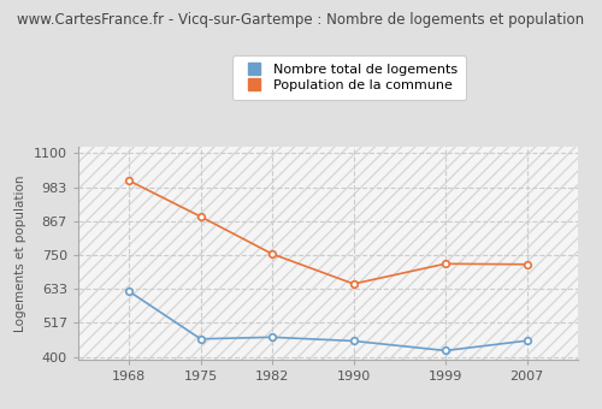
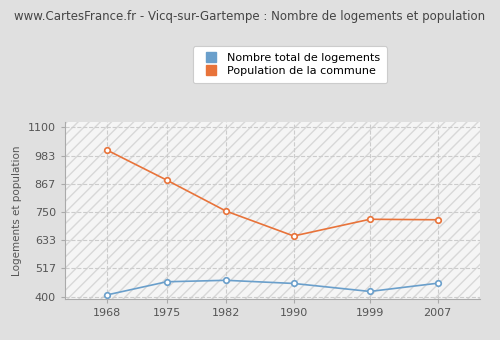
Nombre total de logements/1968: 625 -> 408
